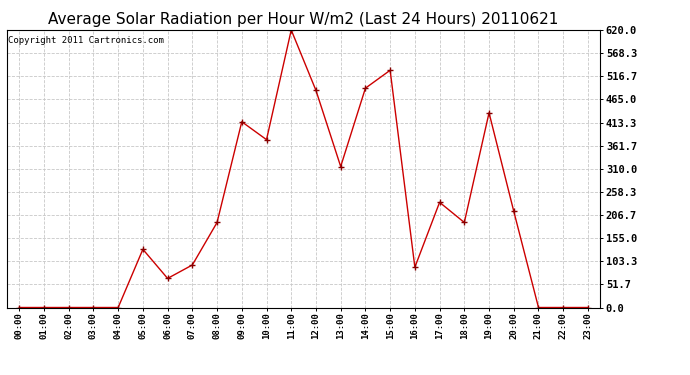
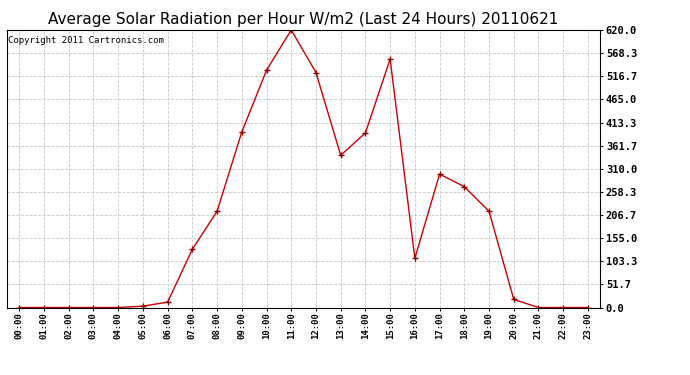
05:00: 130 -> 3
06:00: 65 -> 12
07:00: 95 -> 130
08:00: 190 -> 215
09:00: 415 -> 392
10:00: 375 -> 530
12:00: 485 -> 525
13:00: 315 -> 340
14:00: 490 -> 390
15:00: 530 -> 555
16:00: 90 -> 110
17:00: 235 -> 298
18:00: 190 -> 270
19:00: 435 -> 215
20:00: 215 -> 18
